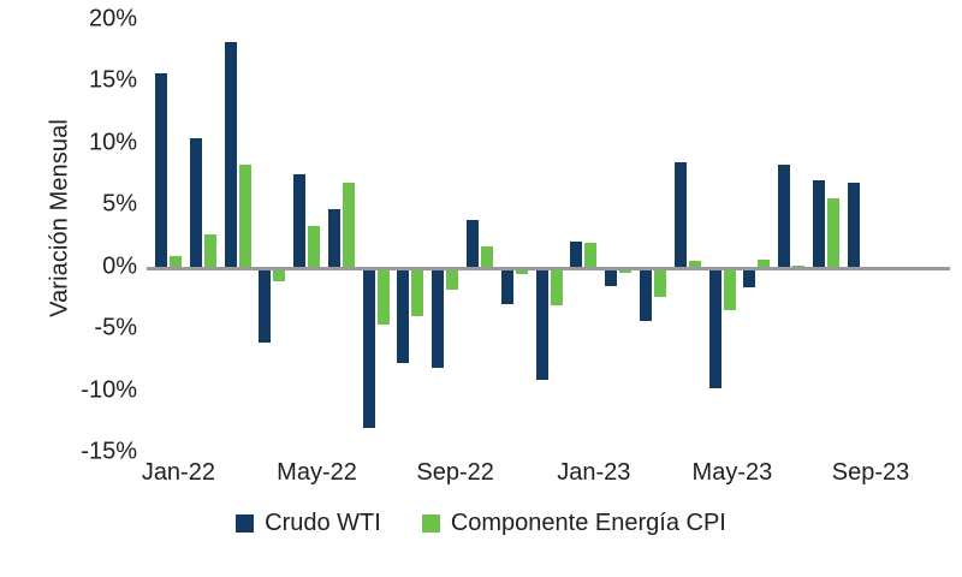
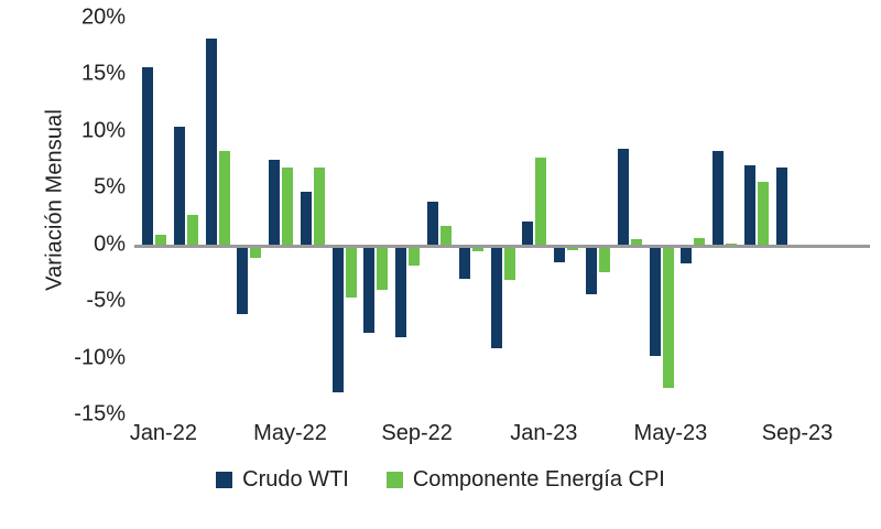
Componente Energía CPI/May-22: 3.3% -> 6.8%
Componente Energía CPI/Jan-23: 1.9% -> 7.7%
Componente Energía CPI/May-23: -3.5% -> -12.7%
